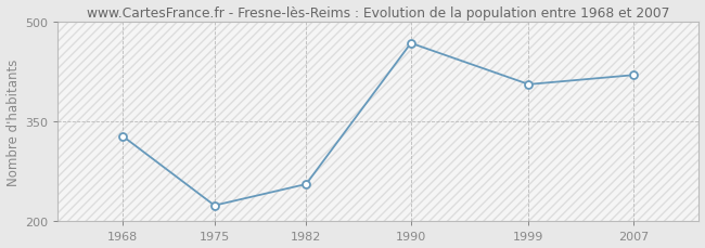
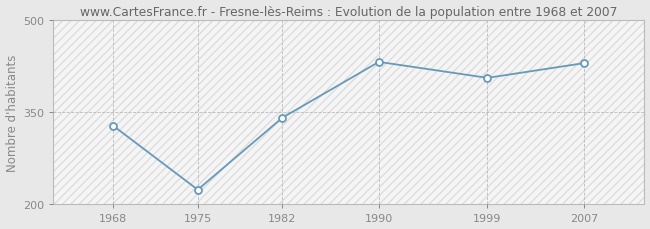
1982: 256 -> 341
1990: 468 -> 432
2007: 420 -> 430
